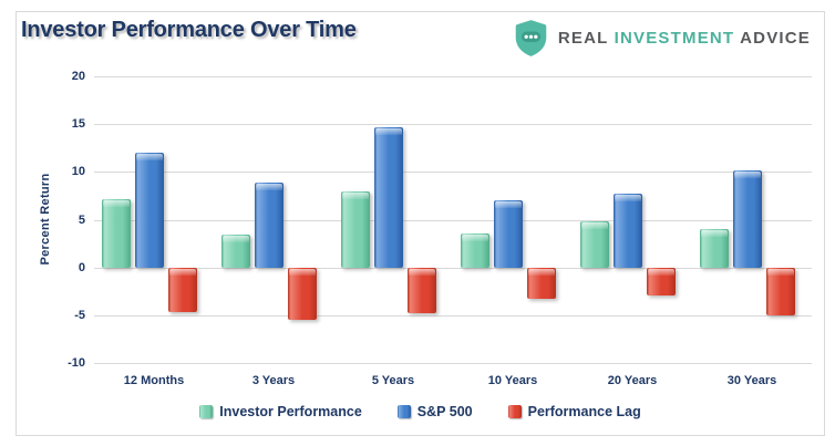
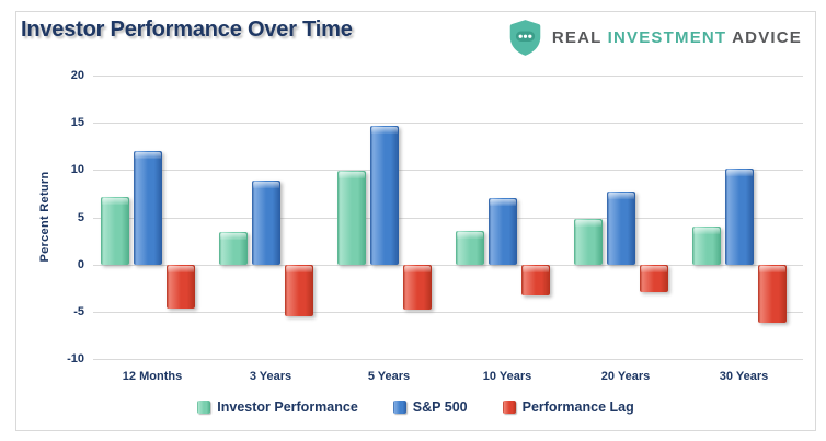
Investor Performance/5 Years: 8 -> 10
Performance Lag/30 Years: -5 -> -6
